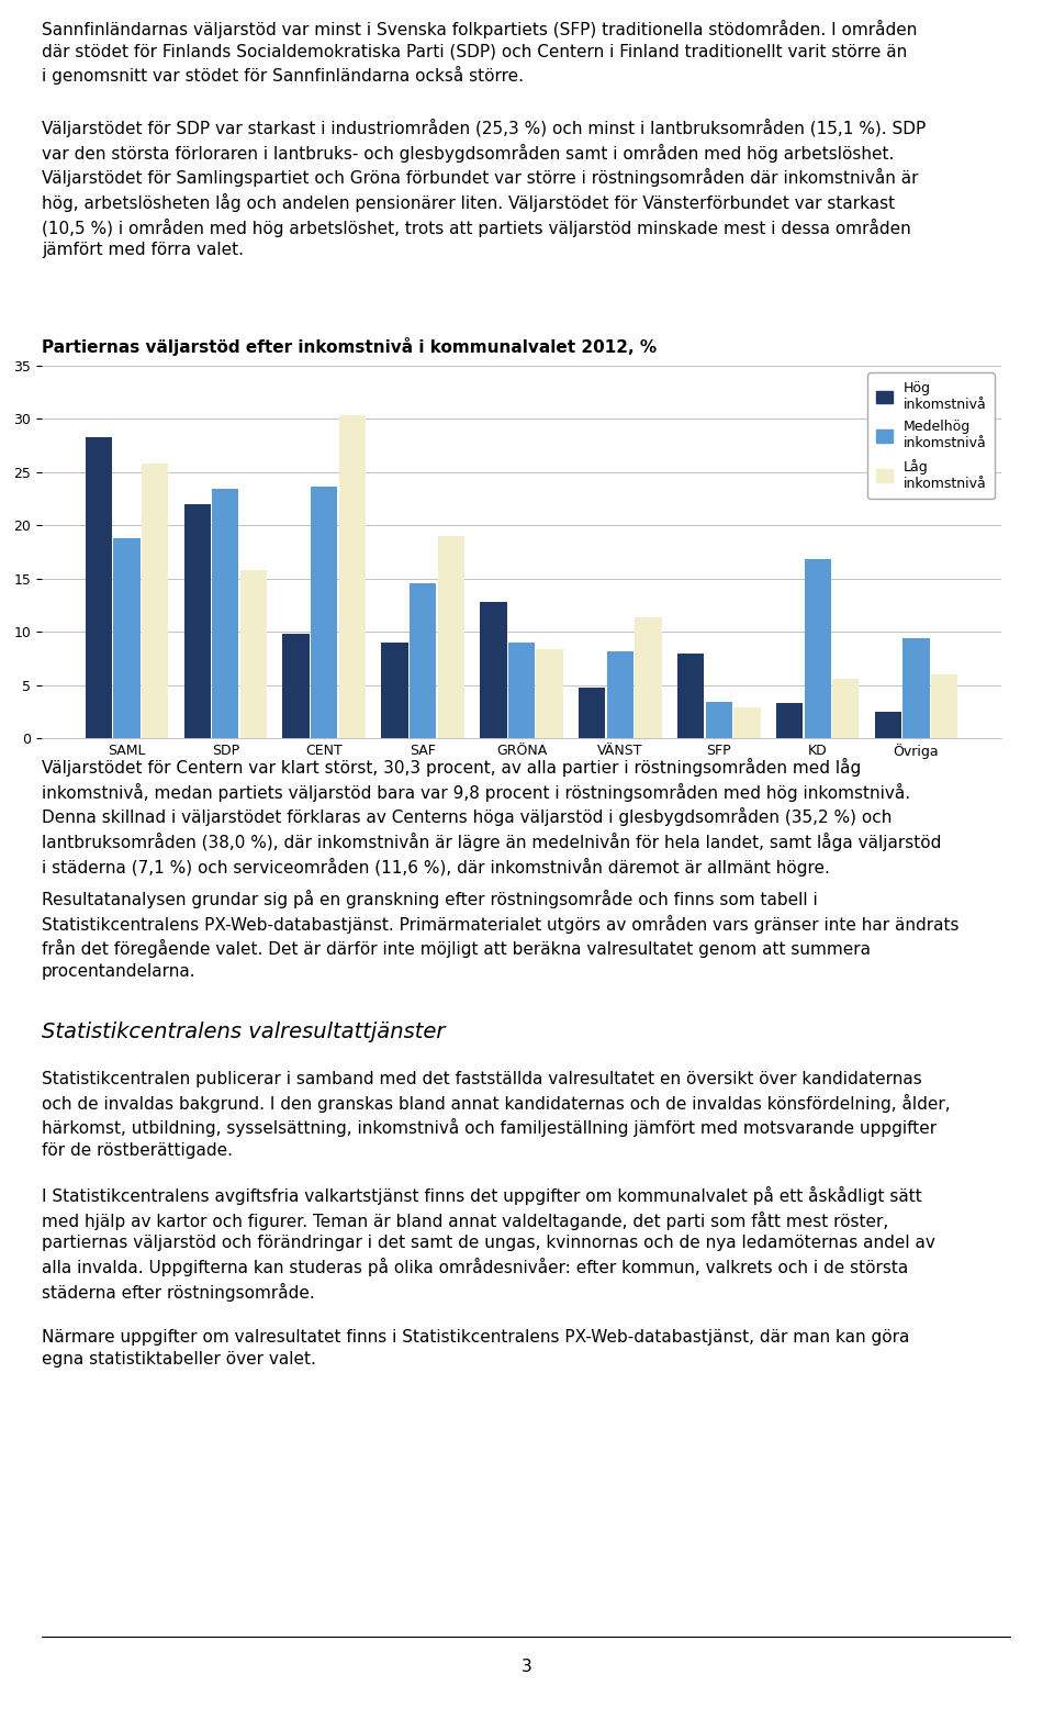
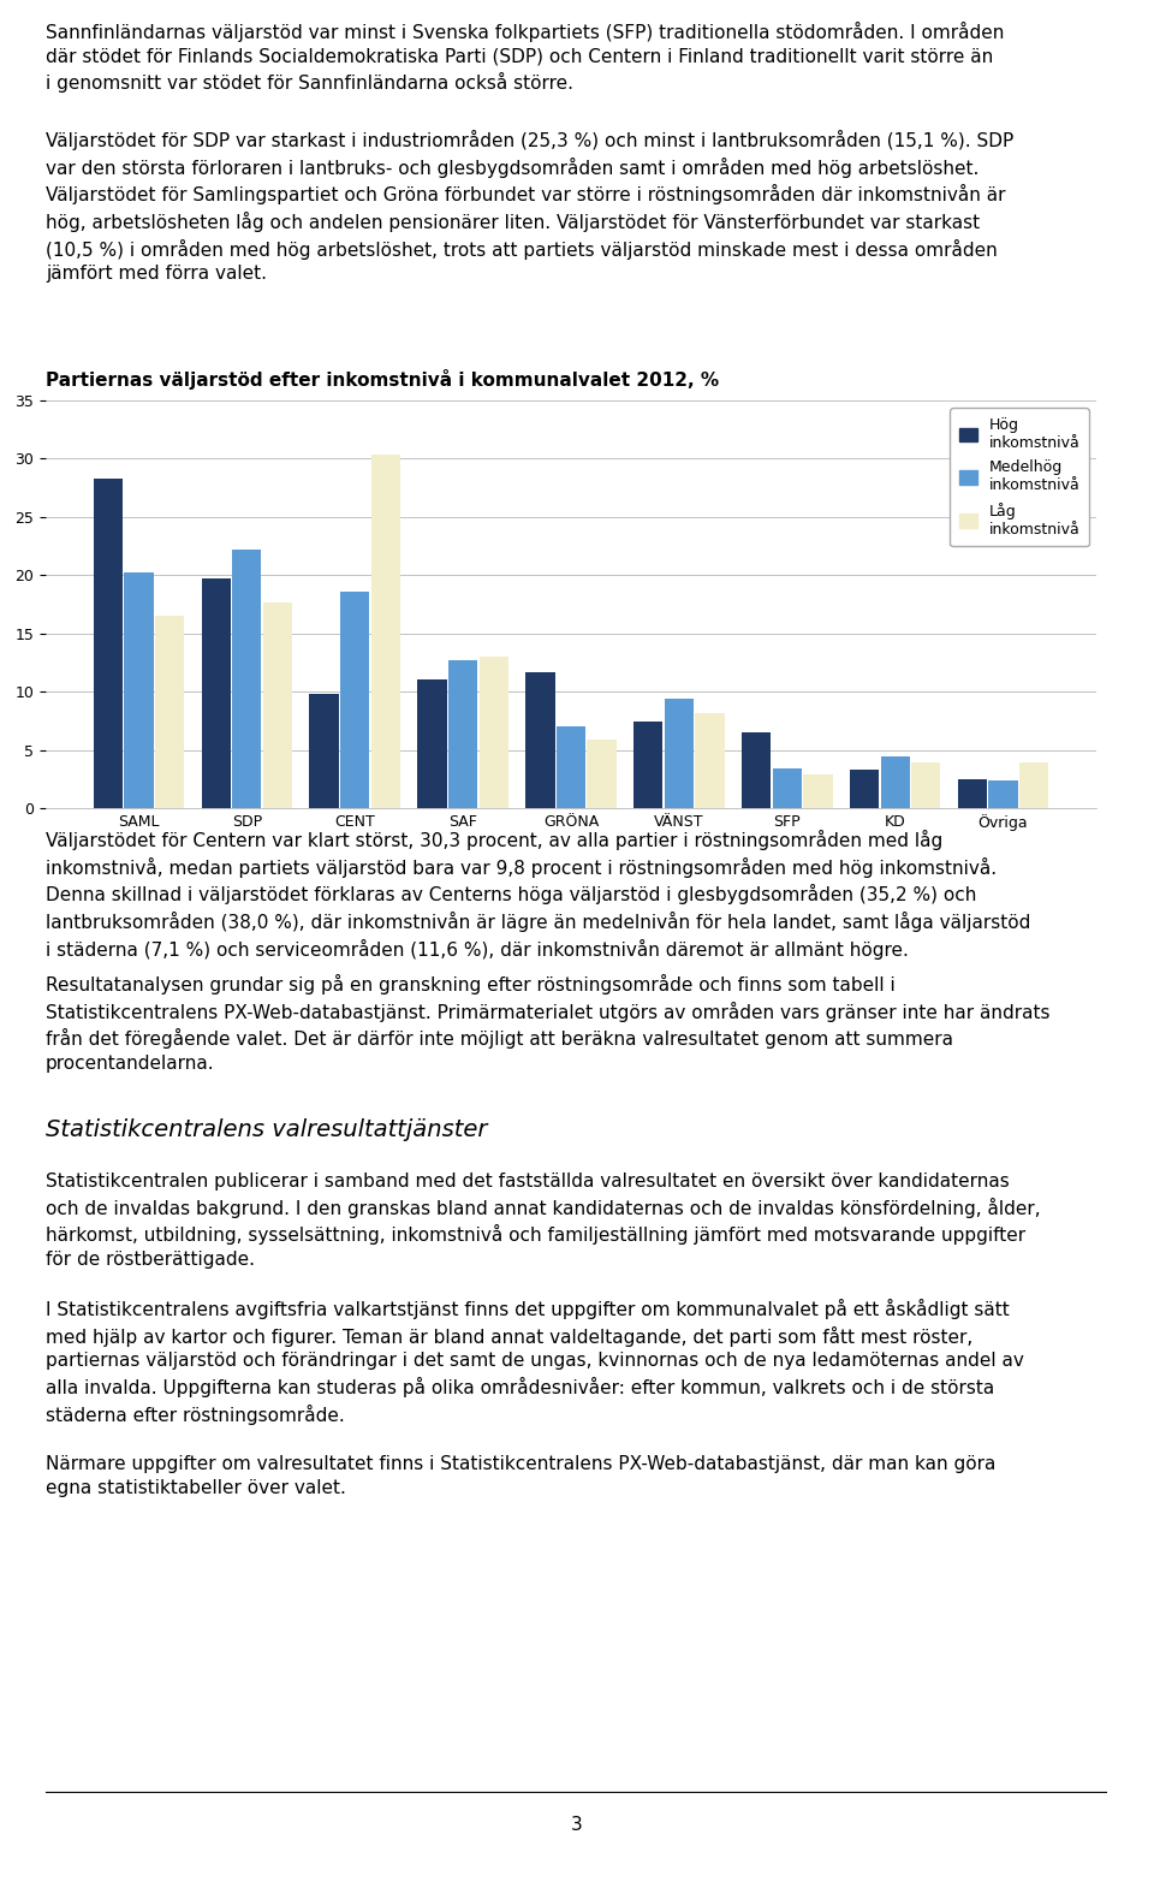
Medelhög inkomstnivå/SAML: 18.8 -> 20.2
Låg inkomstnivå/SAML: 25.8 -> 16.5
Hög inkomstnivå/SDP: 22.0 -> 19.7
Medelhög inkomstnivå/SDP: 23.4 -> 22.2
Låg inkomstnivå/SDP: 15.8 -> 17.7
Medelhög inkomstnivå/CENT: 23.6 -> 18.6
Hög inkomstnivå/SAF: 9.0 -> 11.0
Medelhög inkomstnivå/SAF: 14.6 -> 12.7
Låg inkomstnivå/SAF: 19.0 -> 13.0
Hög inkomstnivå/GRÖNA: 12.8 -> 11.7
Medelhög inkomstnivå/GRÖNA: 9.0 -> 7.0
Låg inkomstnivå/GRÖNA: 8.4 -> 5.9
Hög inkomstnivå/VÄNST: 4.8 -> 7.4
Medelhög inkomstnivå/VÄNST: 8.2 -> 9.4
Låg inkomstnivå/VÄNST: 11.4 -> 8.2
Hög inkomstnivå/SFP: 8.0 -> 6.5
Medelhög inkomstnivå/KD: 16.8 -> 4.4
Låg inkomstnivå/KD: 5.6 -> 3.9
Medelhög inkomstnivå/Övriga: 9.4 -> 2.4
Låg inkomstnivå/Övriga: 6.0 -> 3.9
